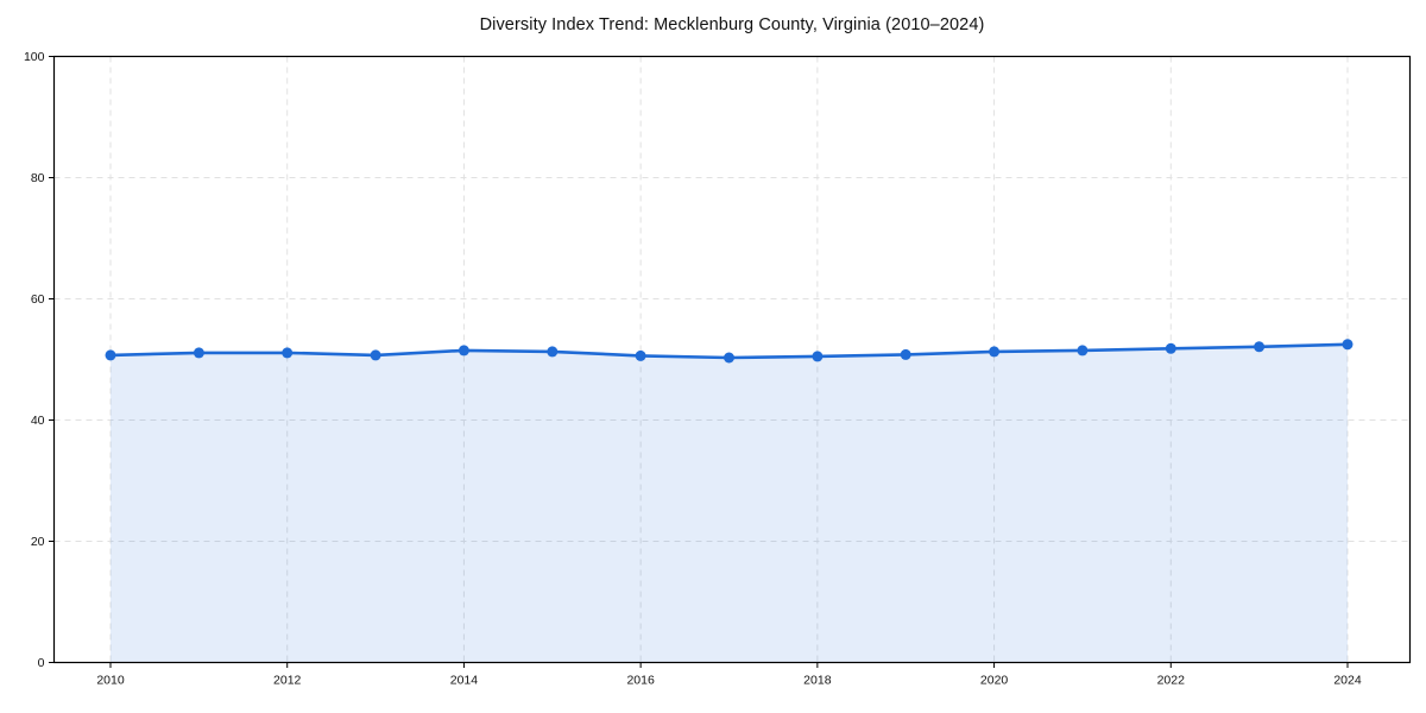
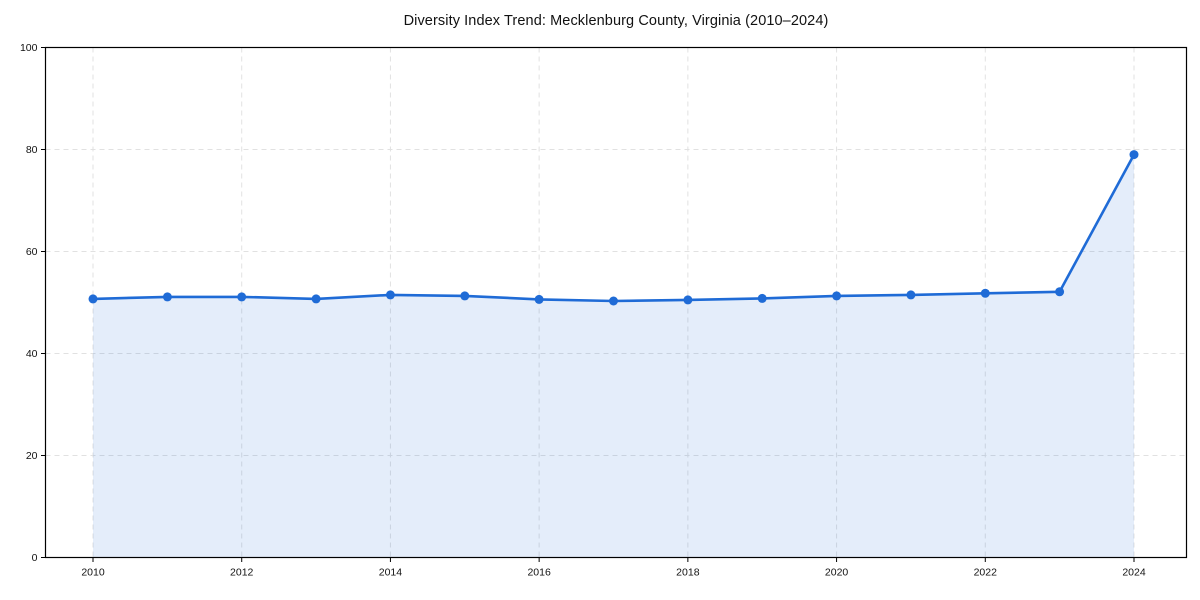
2024: 52 -> 79
